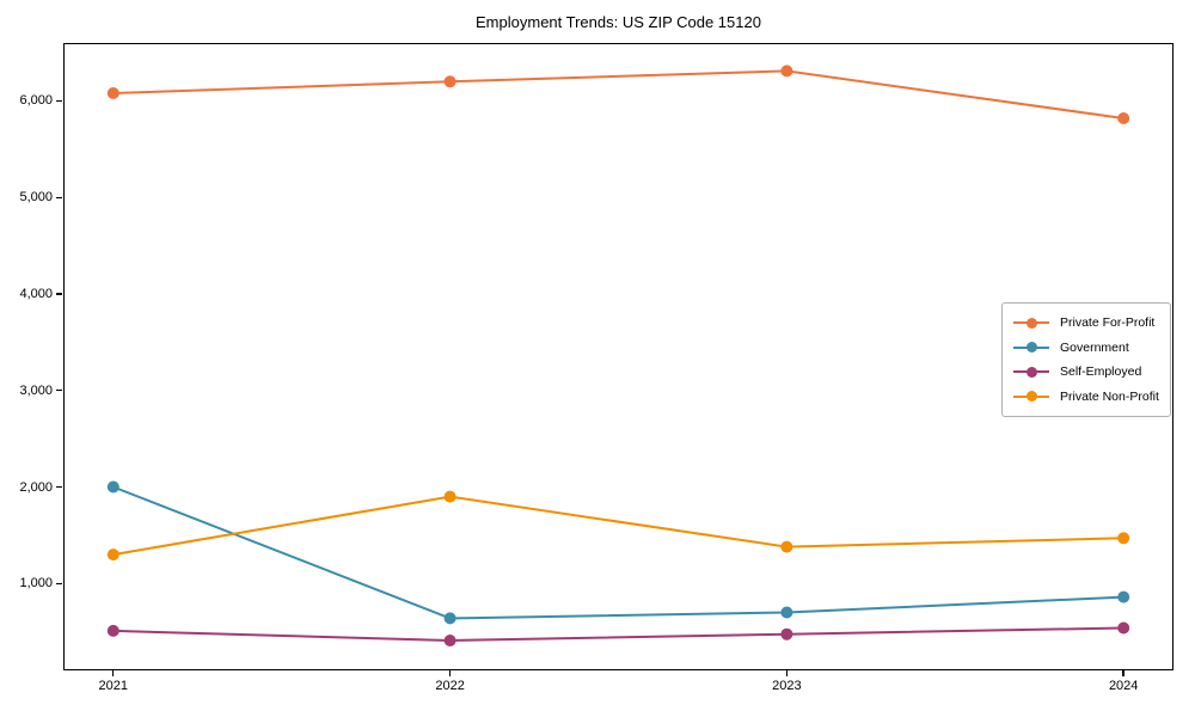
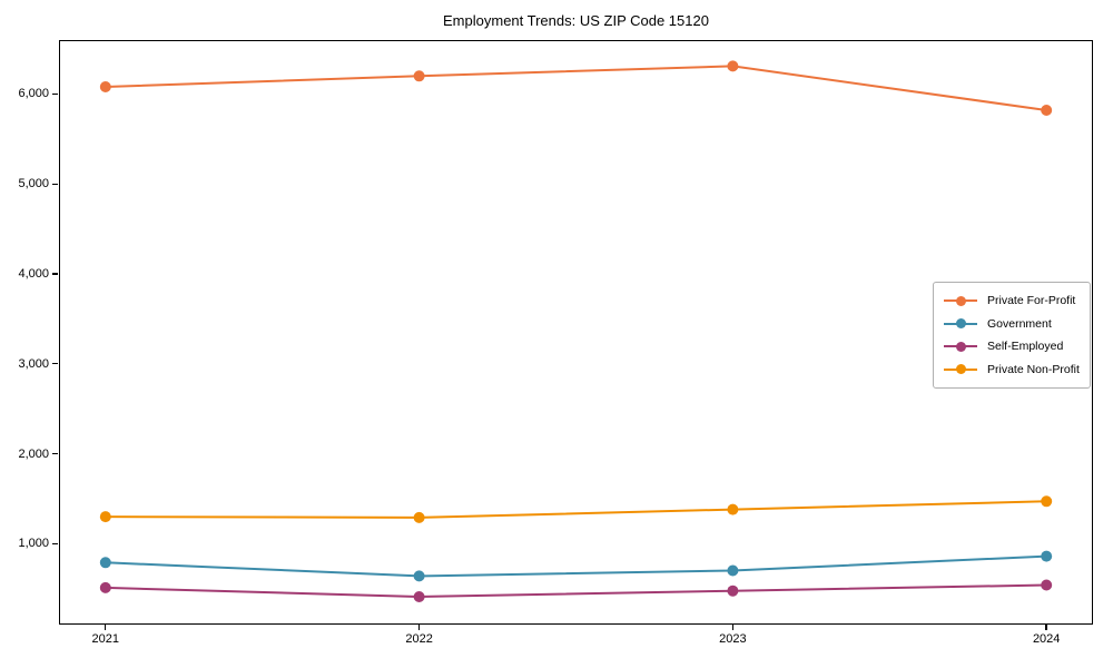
Government/2021: 2000 -> 800
Private Non-Profit/2022: 1900 -> 1300
